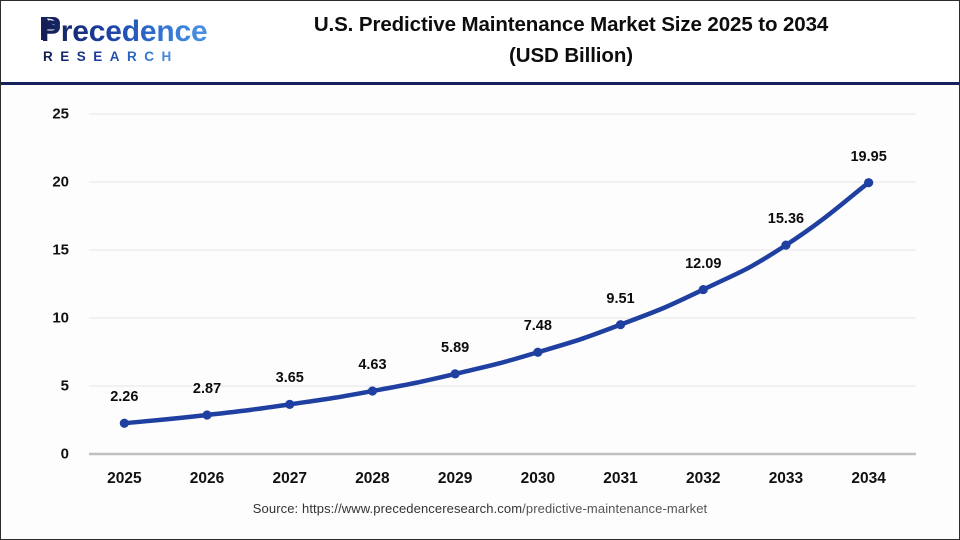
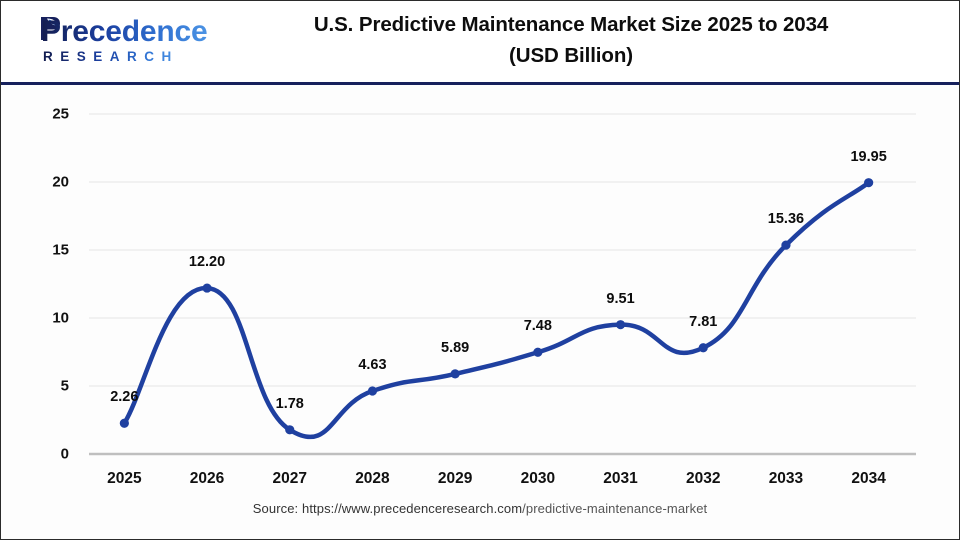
2026: 2.87 -> 12.20
2027: 3.65 -> 1.78
2032: 12.09 -> 7.81
